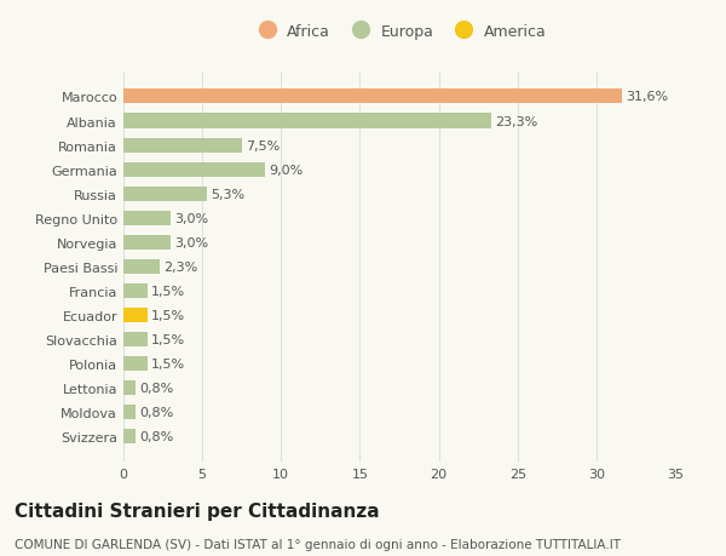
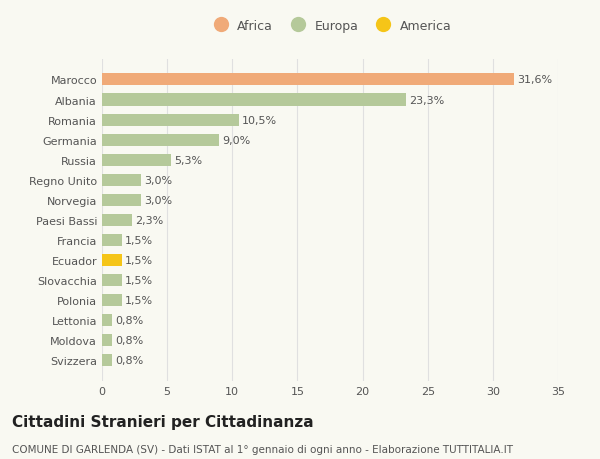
Romania: 7,5% -> 10,5%
